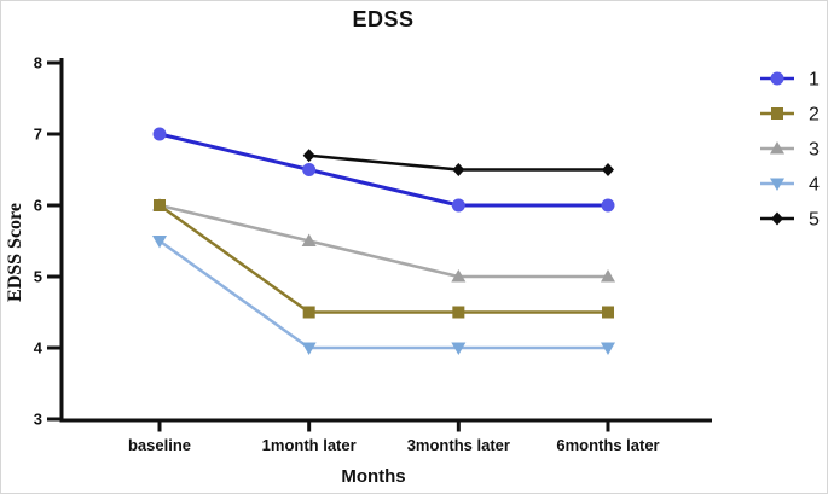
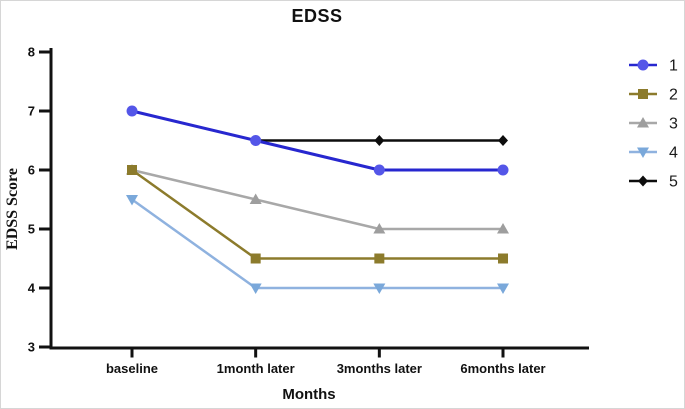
5/1month later: 6.7 -> 6.5
